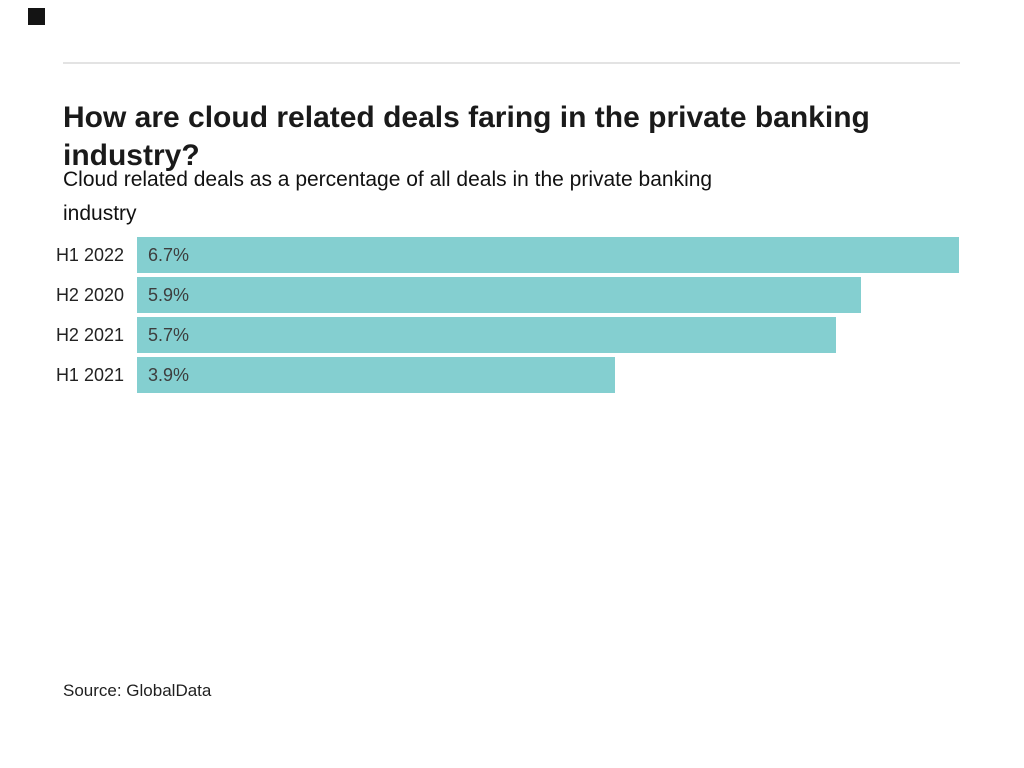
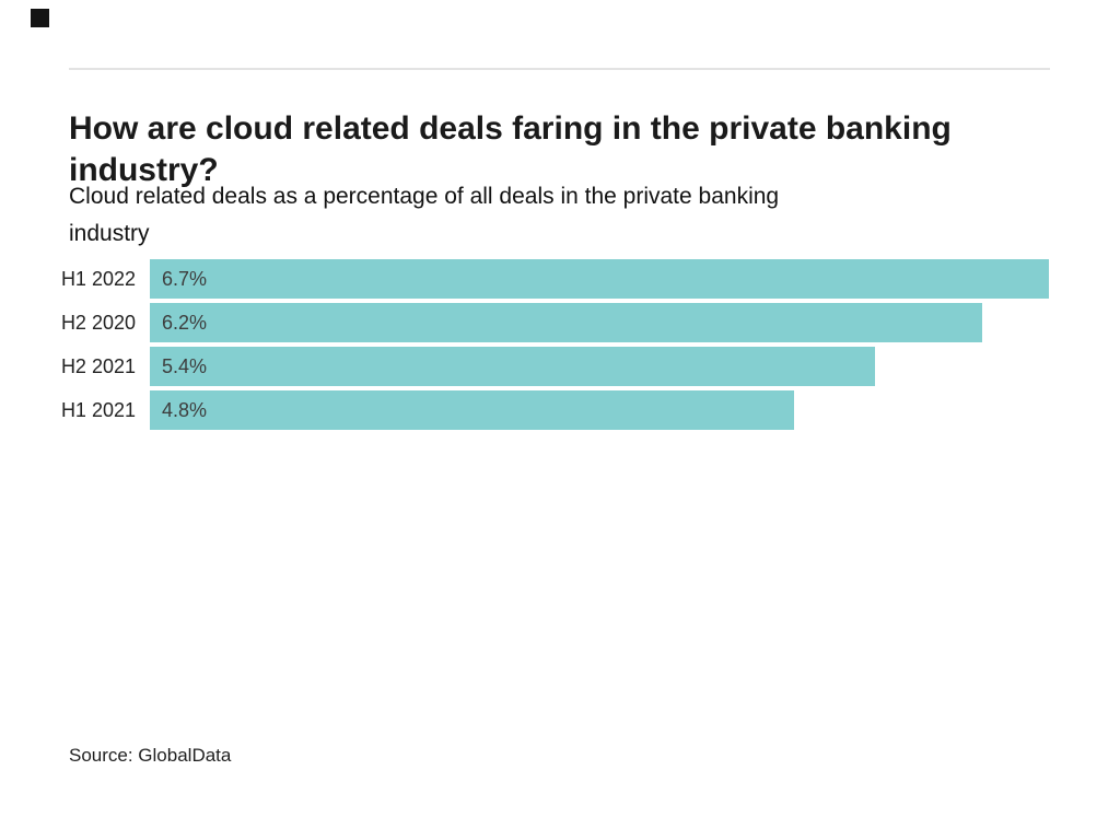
H2 2020: 5.9% -> 6.2%
H2 2021: 5.7% -> 5.4%
H1 2021: 3.9% -> 4.8%
